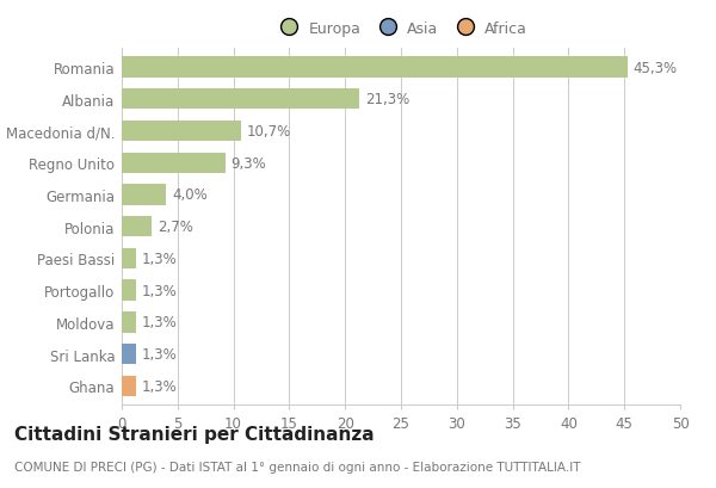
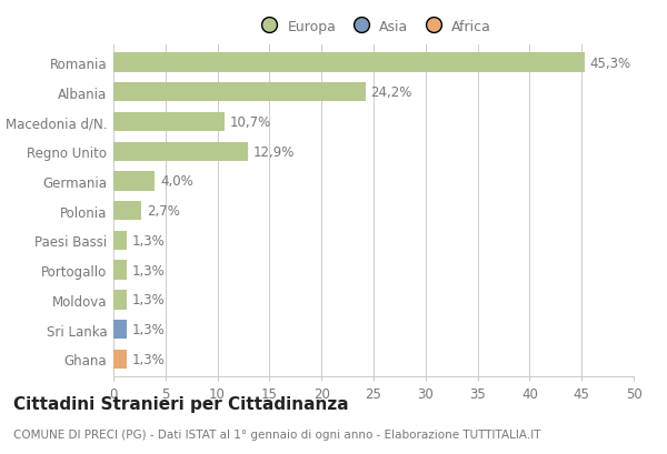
Albania: 21,3% -> 24,2%
Regno Unito: 9,3% -> 12,9%
